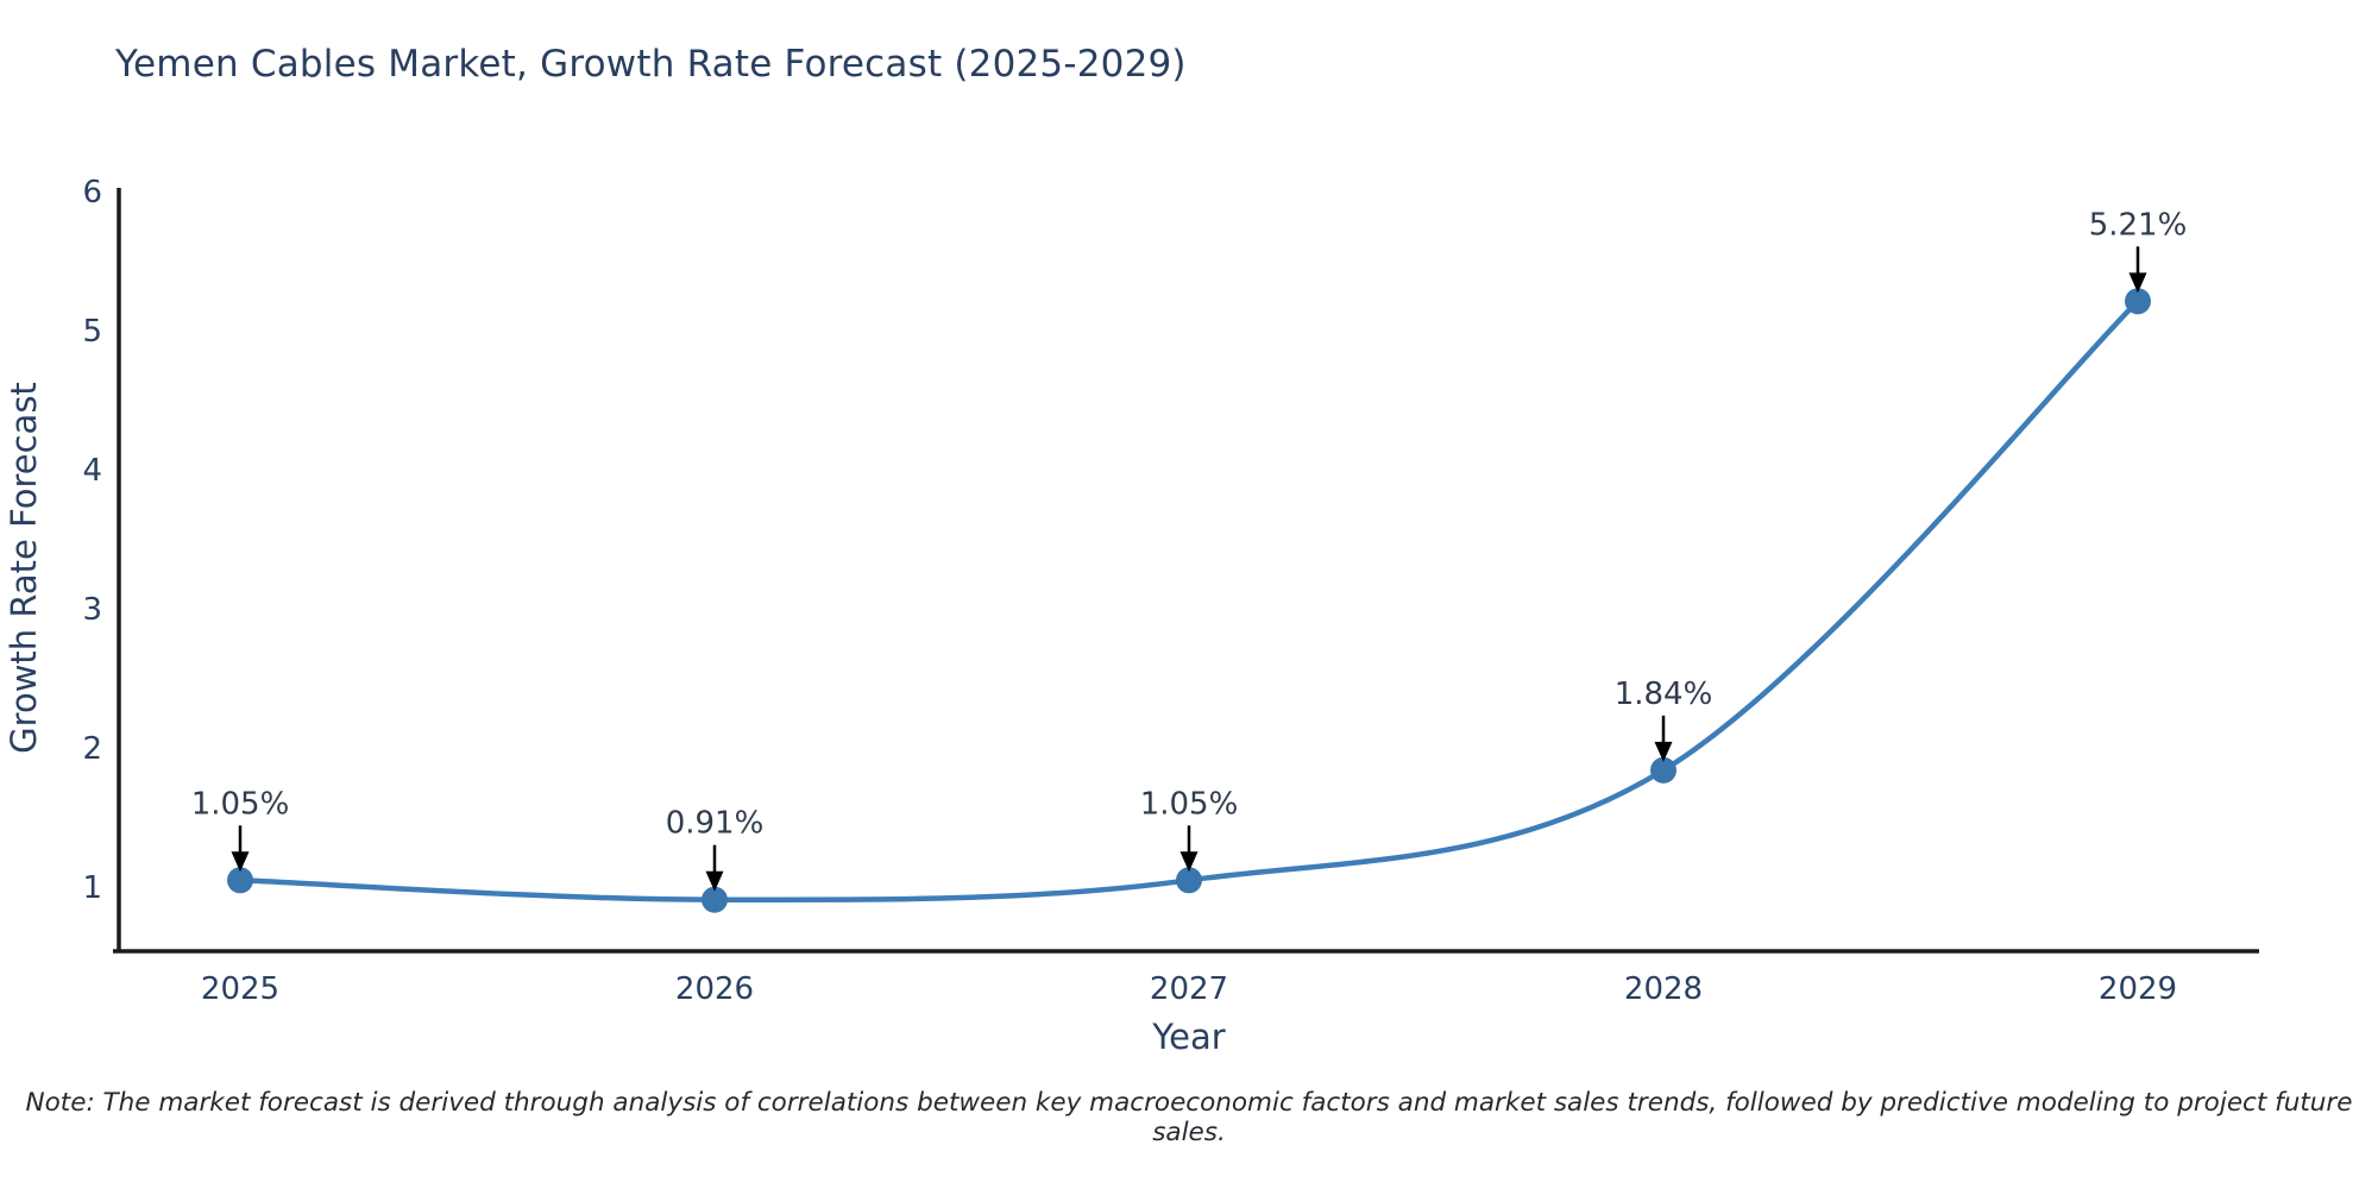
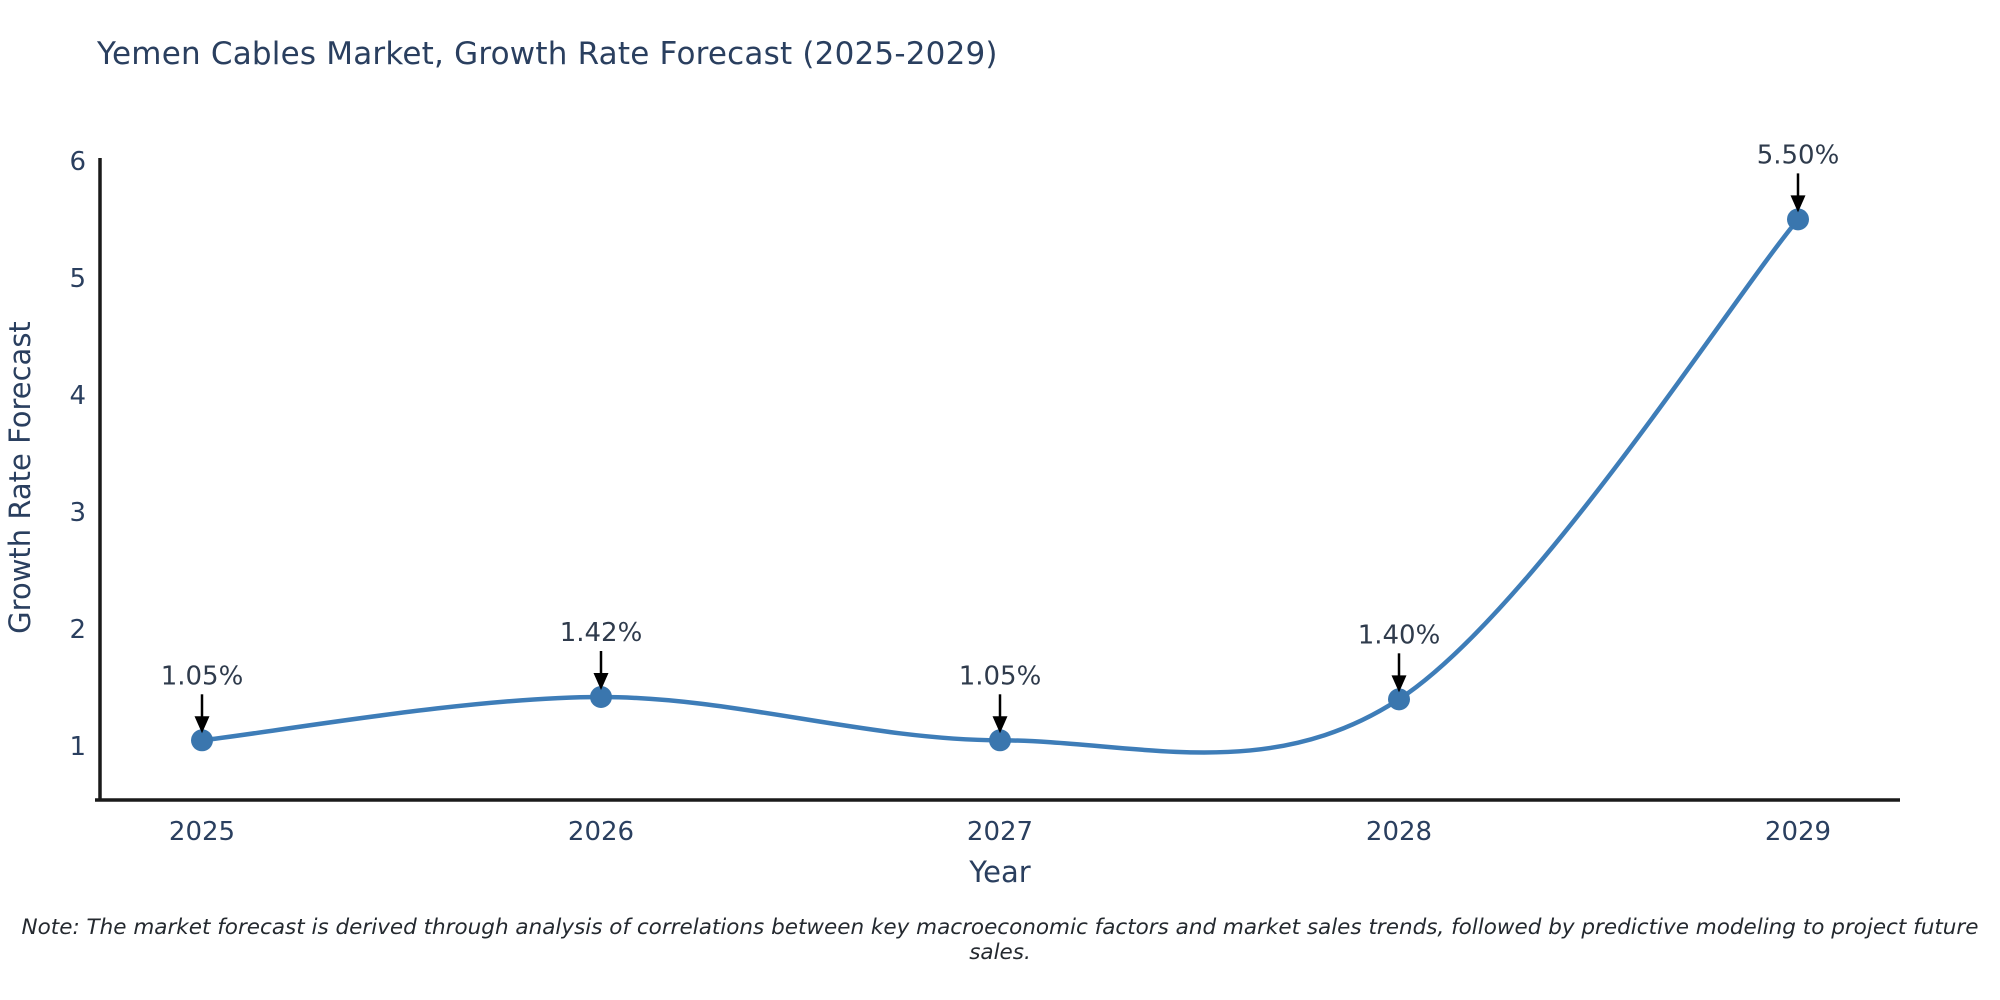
2026: 0.91% -> 1.42%
2028: 1.84% -> 1.40%
2029: 5.21% -> 5.50%
